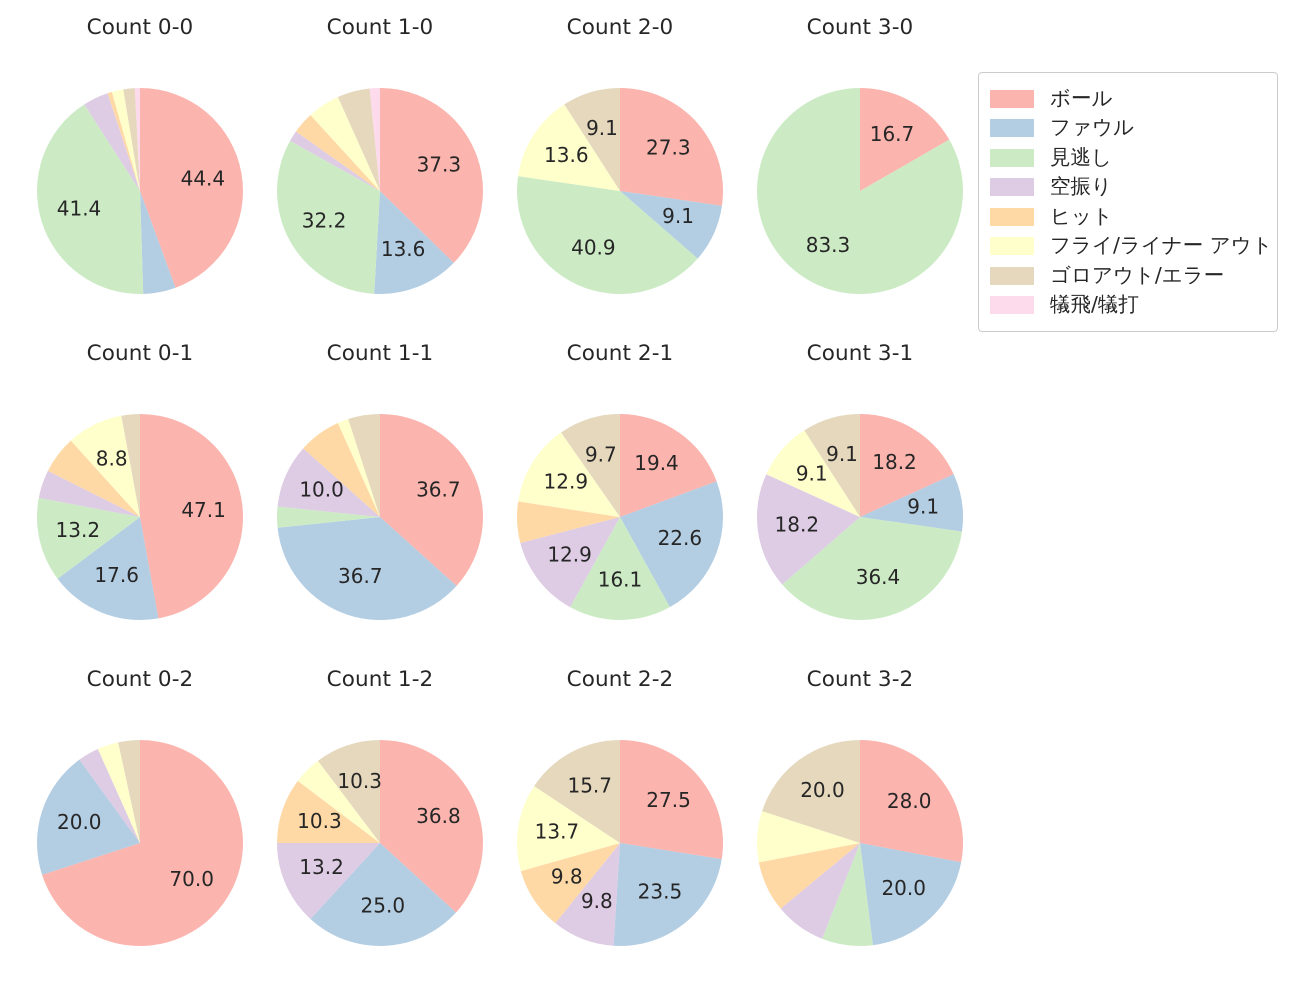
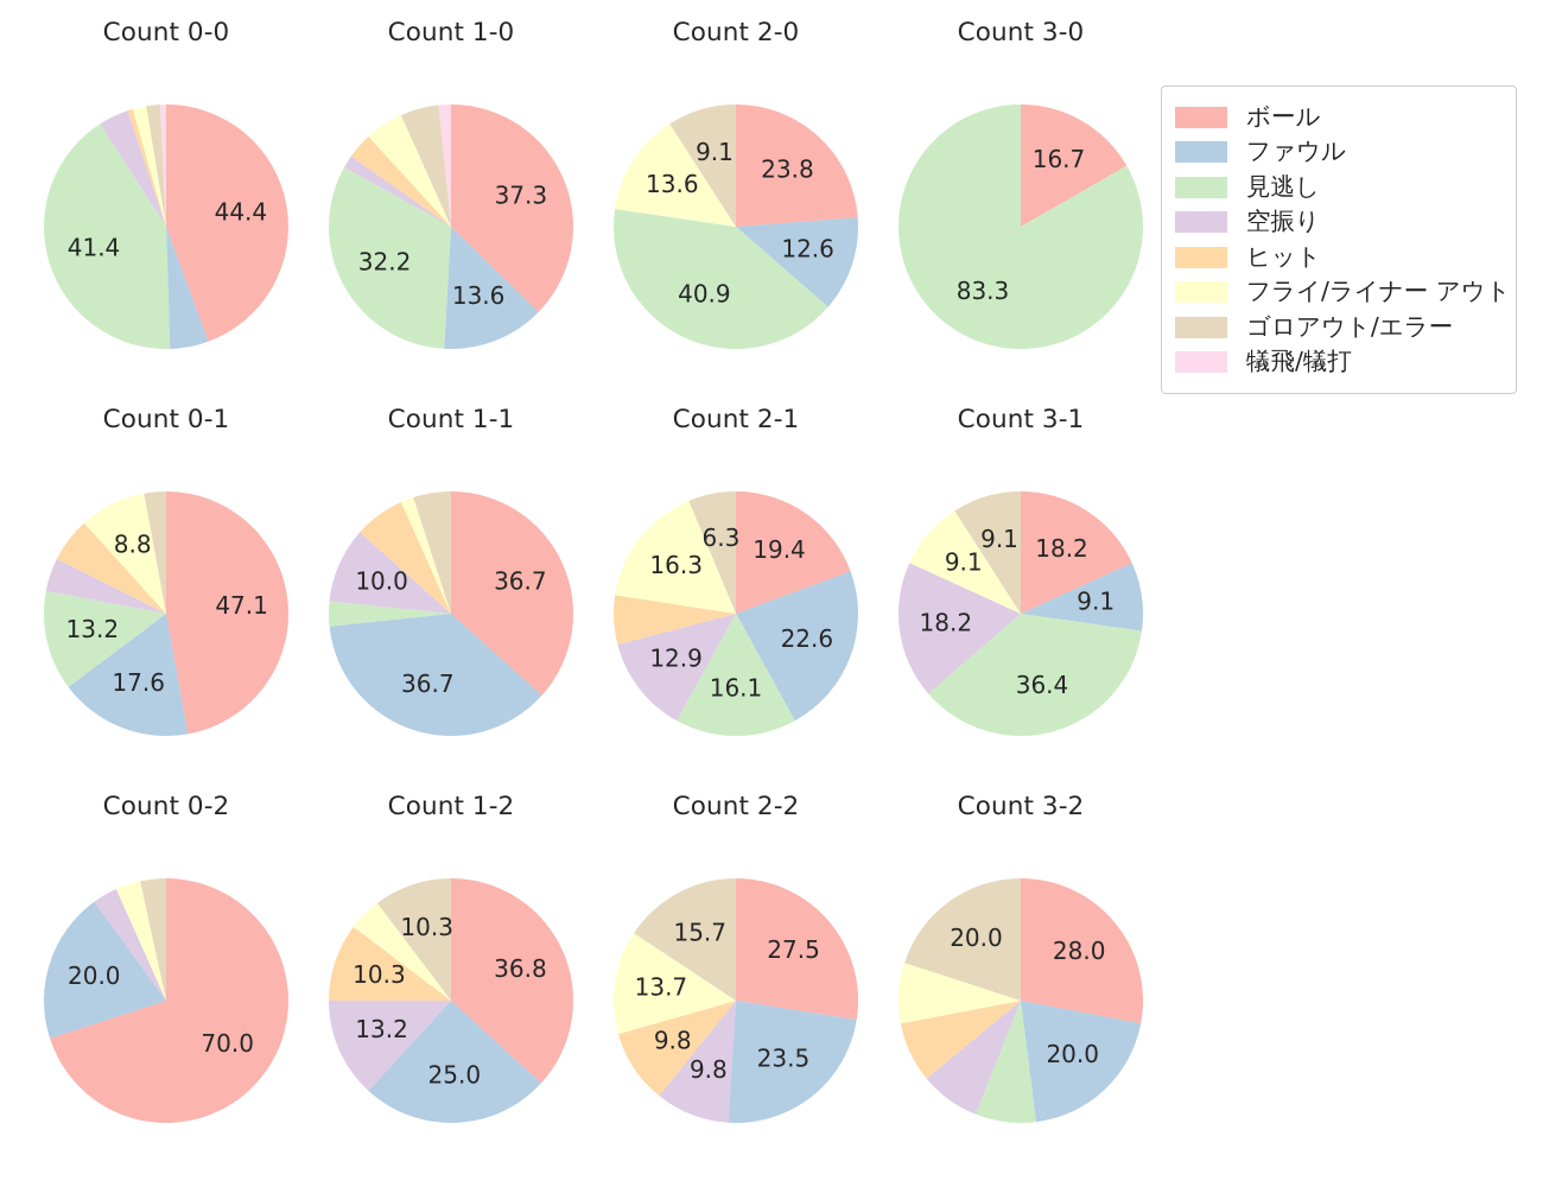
Count 2-0/ボール: 27.3 -> 23.8
Count 2-0/ファウル: 9.1 -> 12.6
Count 2-1/フライ/ライナー アウト: 12.9 -> 16.3
Count 2-1/ゴロアウト/エラー: 9.7 -> 6.3
